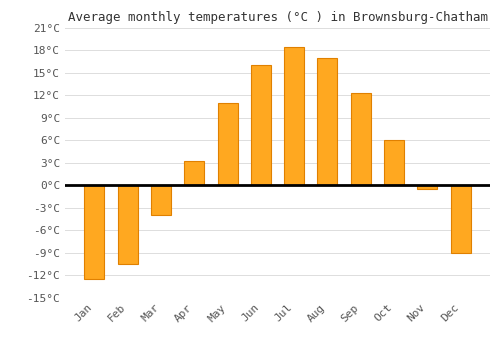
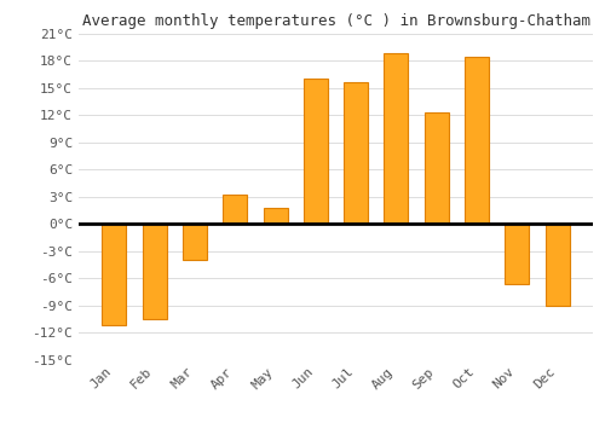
Jan: -12.5°C -> -11.2°C
May: 11.0°C -> 1.8°C
Jul: 18.5°C -> 15.6°C
Aug: 17.0°C -> 18.8°C
Oct: 6.0°C -> 18.4°C
Nov: -0.5°C -> -6.6°C
